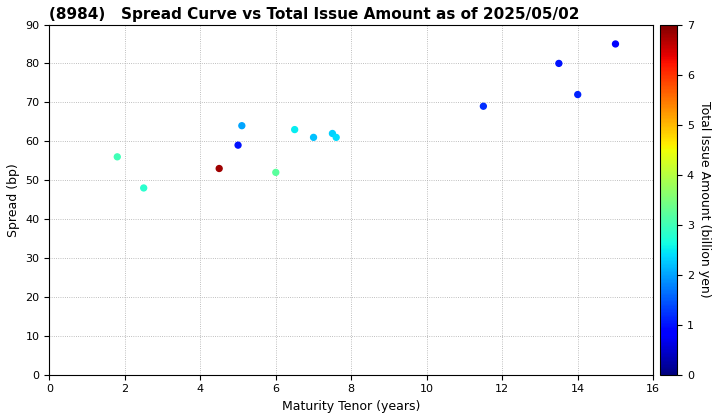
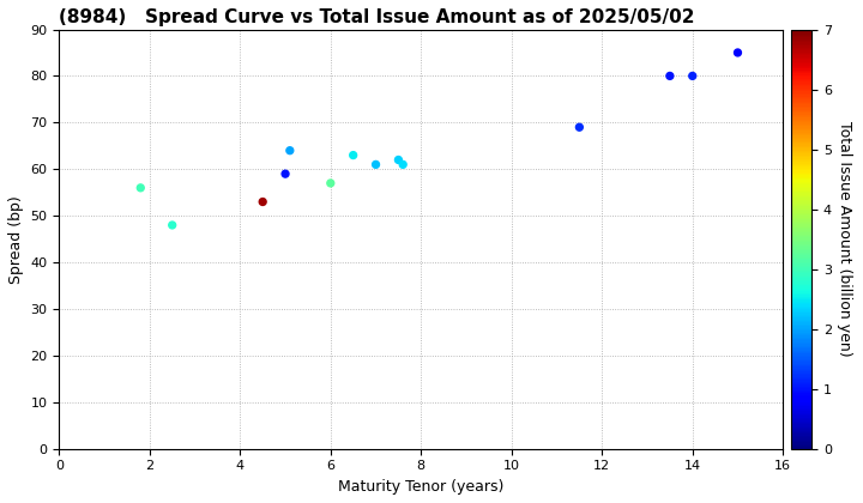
6: 52 -> 57
14: 72 -> 80
